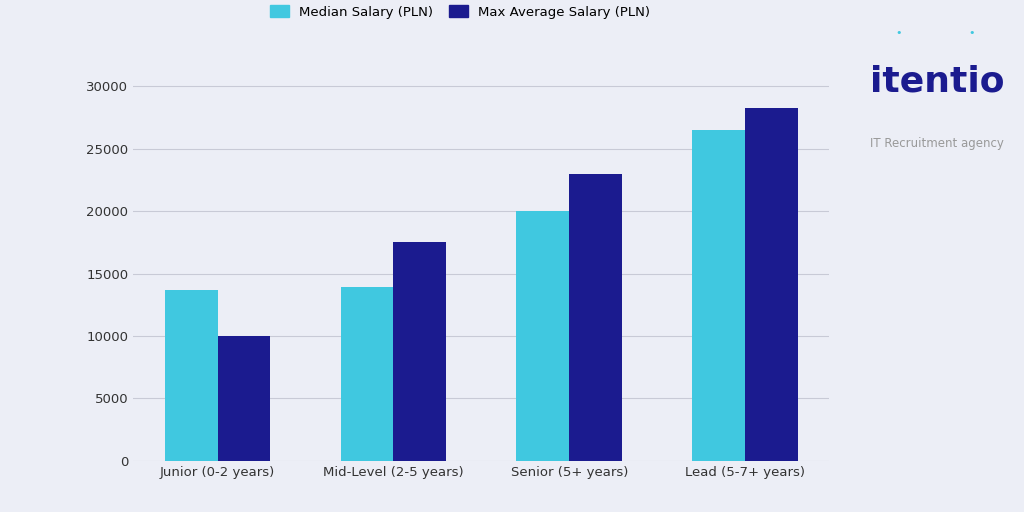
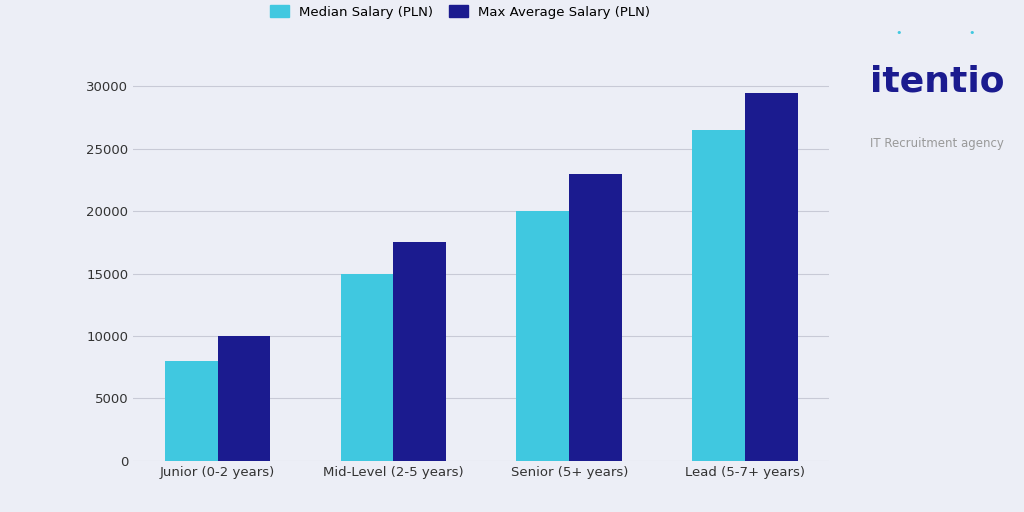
Median Salary (PLN)/Junior (0-2 years): 13700 -> 8000
Median Salary (PLN)/Mid-Level (2-5 years): 13900 -> 15000
Max Average Salary (PLN)/Lead (5-7+ years): 28300 -> 29500
